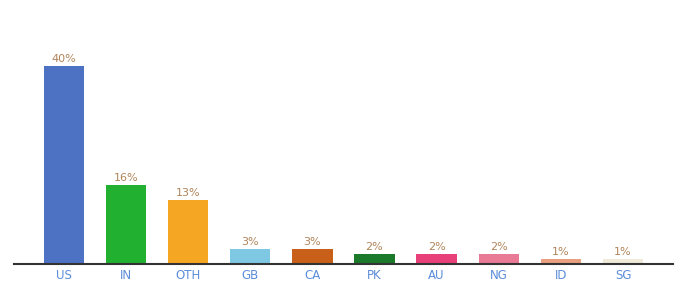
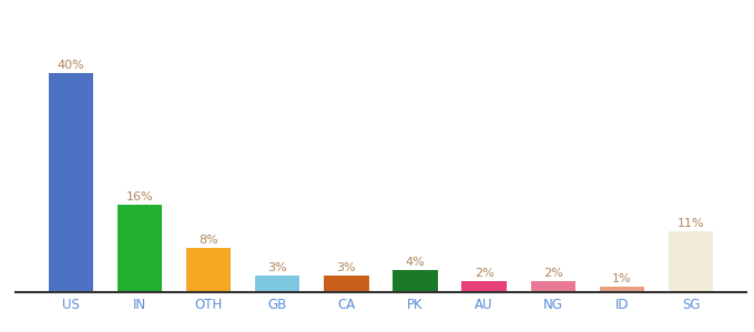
OTH: 13% -> 8%
PK: 2% -> 4%
SG: 1% -> 11%
